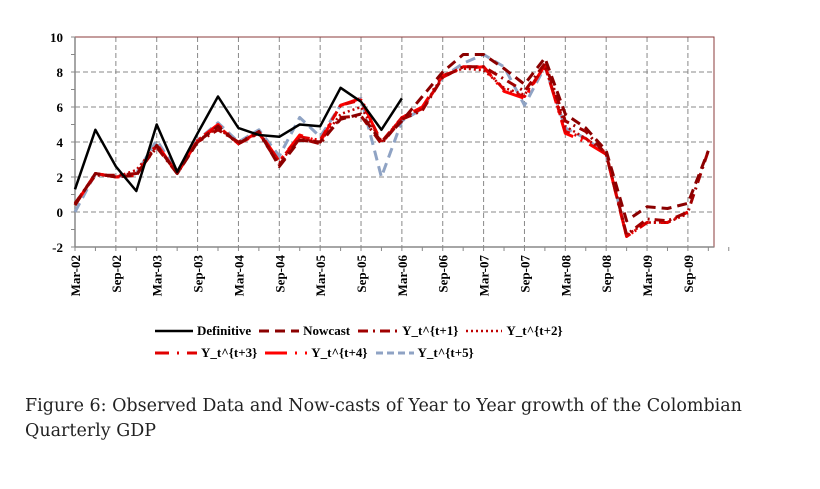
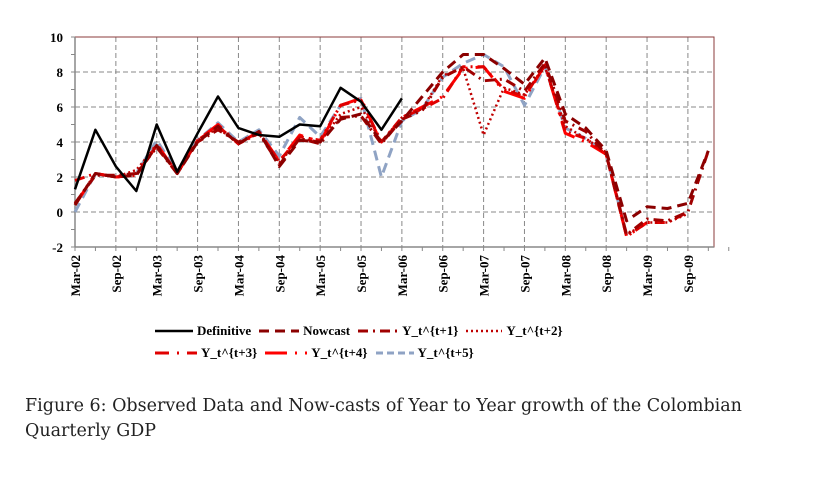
Y_t^{t+3}/Mar-02: 0.4 -> 1.8
Y_t^{t+3}/Sep-06: 7.7 -> 6.5
Y_t^{t+4}/Sep-06: 7.8 -> 6.6
Y_t^{t+1}/Mar-07: 8.3 -> 7.5
Y_t^{t+2}/Mar-07: 8.1 -> 4.4
